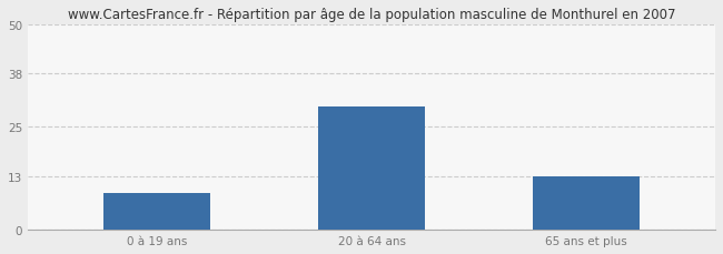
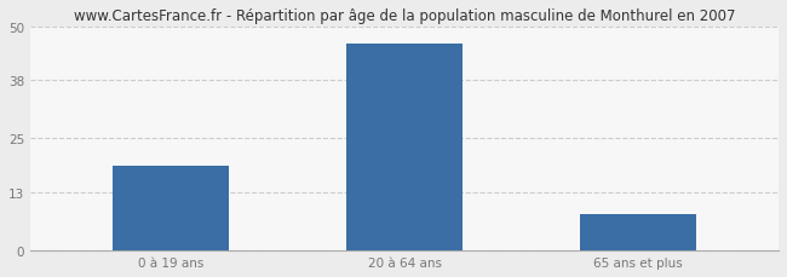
0 à 19 ans: 9 -> 19
20 à 64 ans: 30 -> 46
65 ans et plus: 13 -> 8
